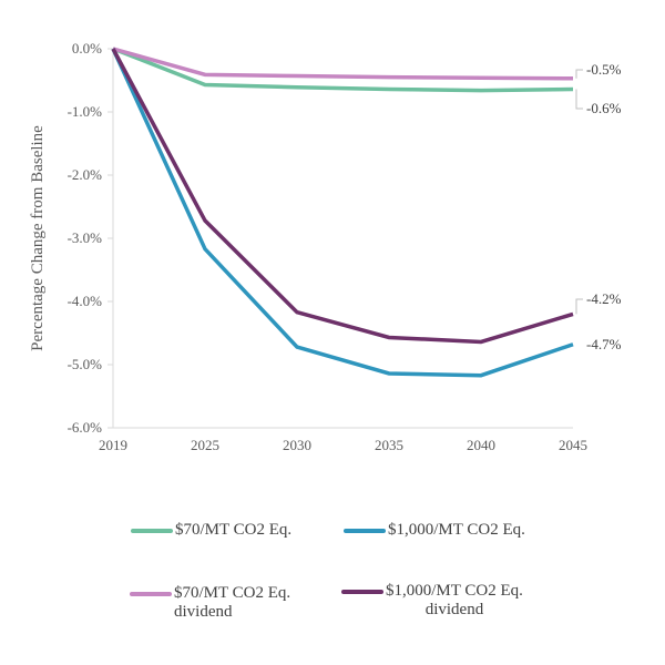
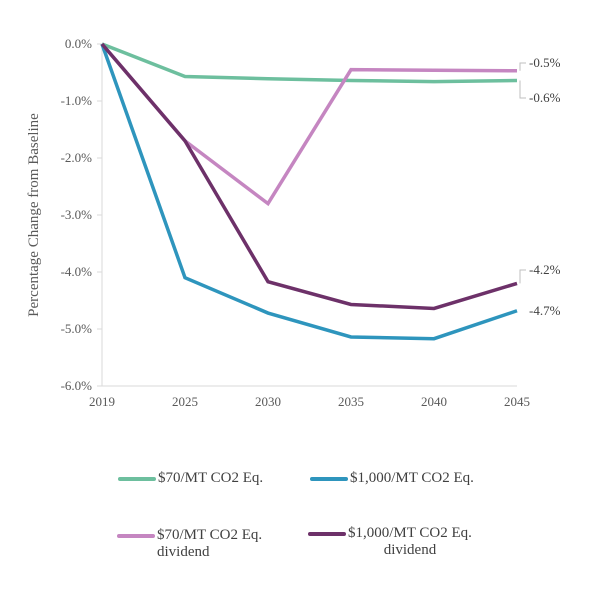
$1,000/MT CO2 Eq./2025: -3.2% -> -4.1%
$70/MT CO2 Eq. dividend/2025: -0.4% -> -1.7%
$1,000/MT CO2 Eq. dividend/2025: -2.7% -> -1.7%
$70/MT CO2 Eq. dividend/2030: -0.4% -> -2.8%
